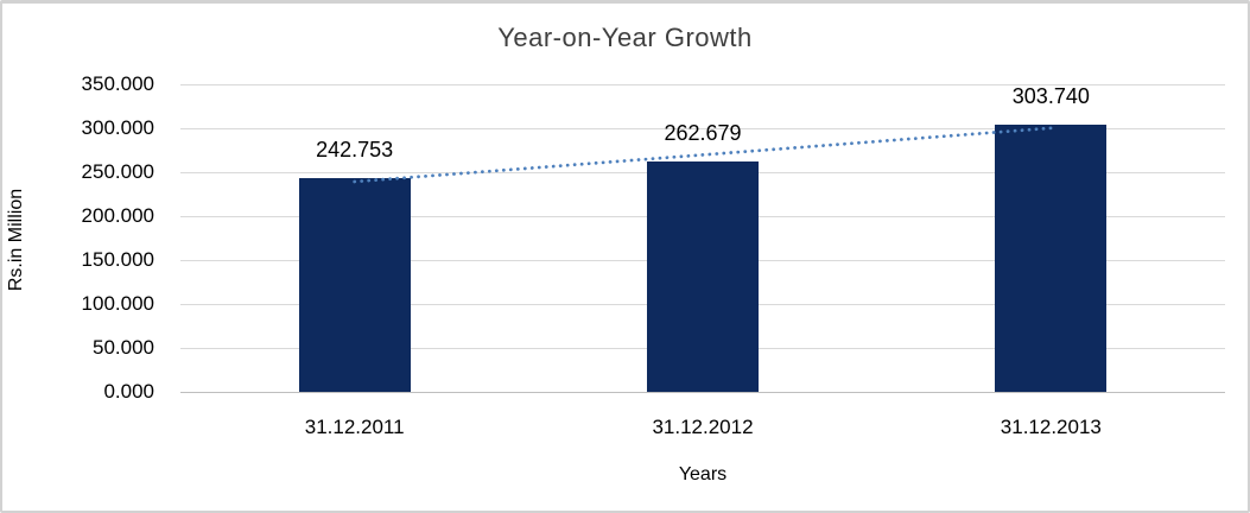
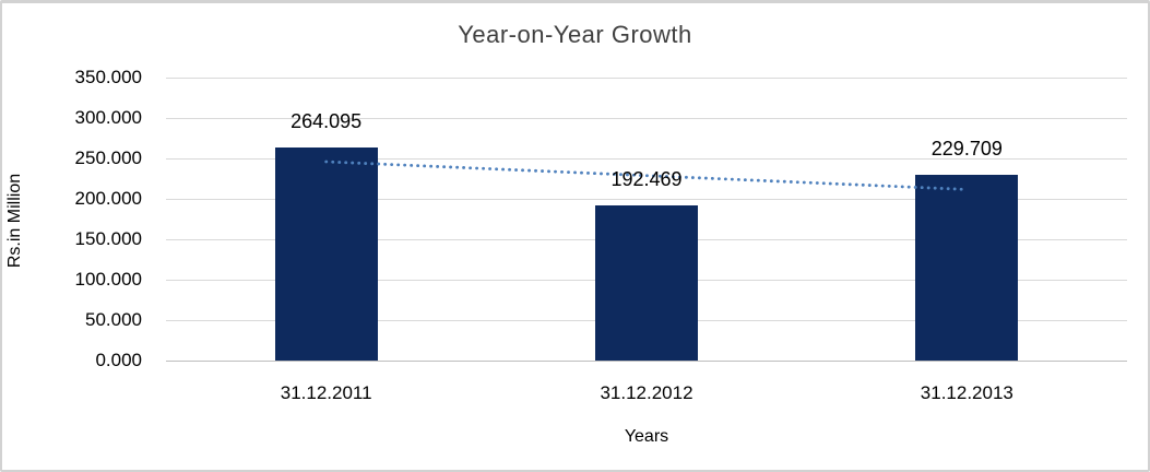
31.12.2011: 242.753 -> 264.095
31.12.2012: 262.679 -> 192.469
31.12.2013: 303.740 -> 229.709
